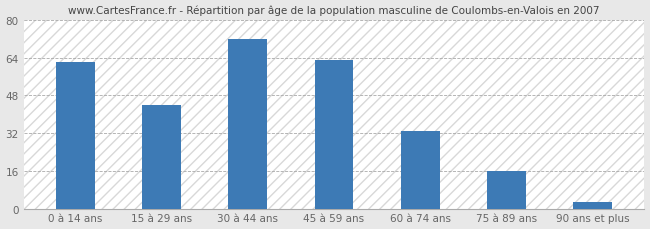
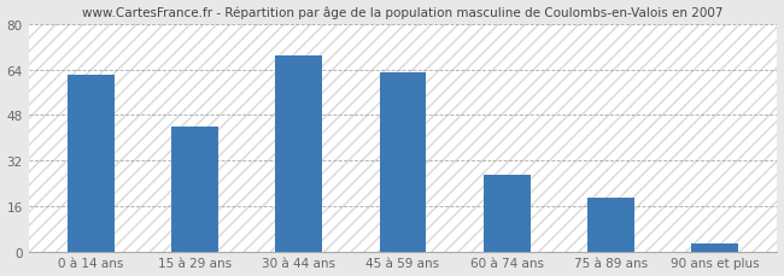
30 à 44 ans: 72 -> 69
60 à 74 ans: 33 -> 27
75 à 89 ans: 16 -> 19
